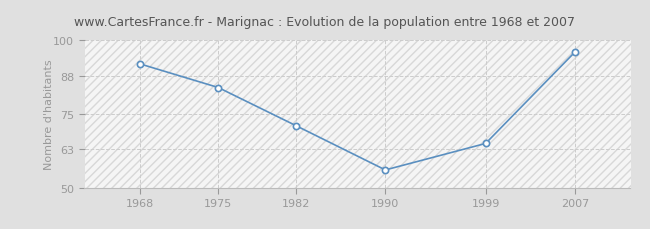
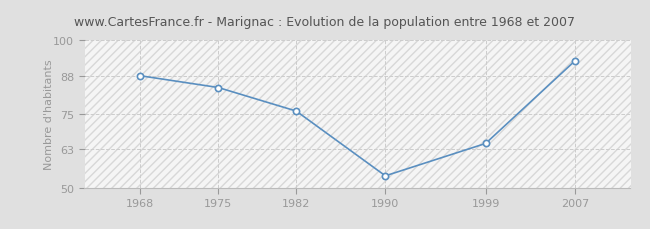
1968: 92 -> 88
1982: 71 -> 76
1990: 56 -> 54
2007: 96 -> 93
